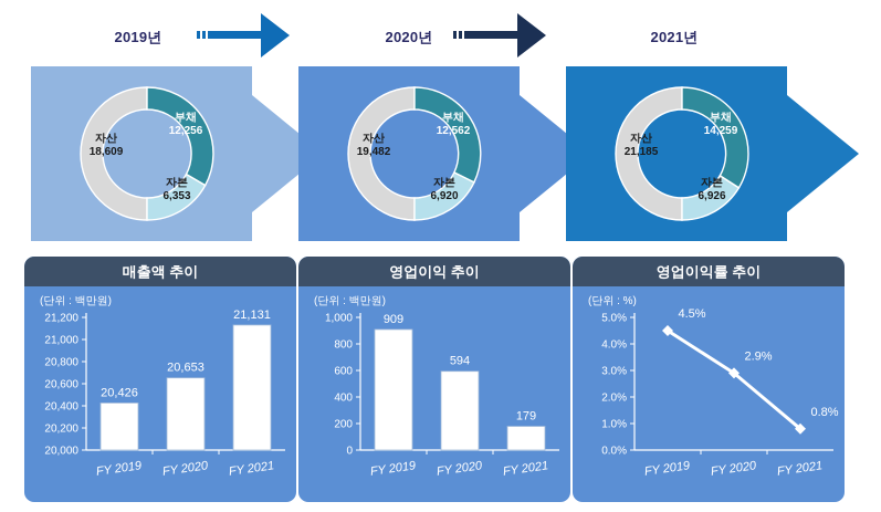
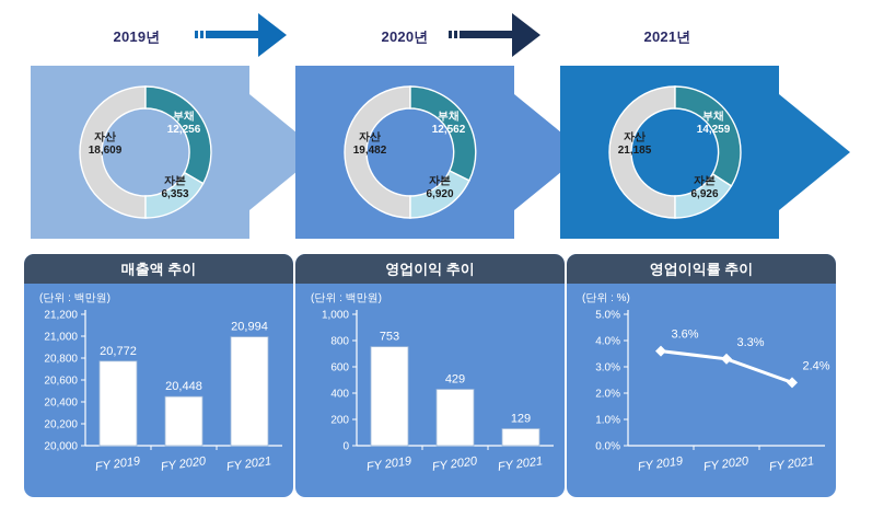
매출액 추이/FY 2019: 20,426 -> 20,772
매출액 추이/FY 2020: 20,653 -> 20,448
매출액 추이/FY 2021: 21,131 -> 20,994
영업이익 추이/FY 2019: 909 -> 753
영업이익 추이/FY 2020: 594 -> 429
영업이익 추이/FY 2021: 179 -> 129
영업이익률 추이/FY 2019: 4.5% -> 3.6%
영업이익률 추이/FY 2020: 2.9% -> 3.3%
영업이익률 추이/FY 2021: 0.8% -> 2.4%
